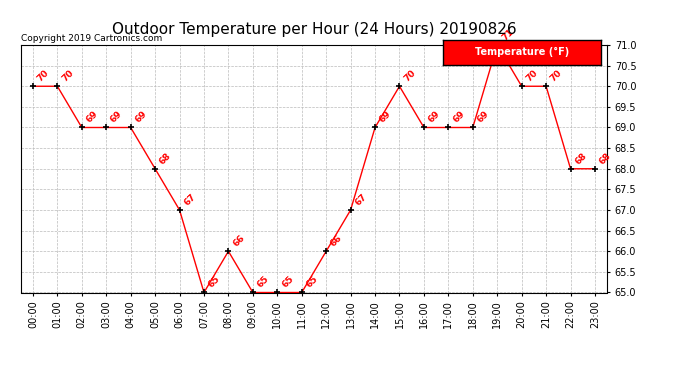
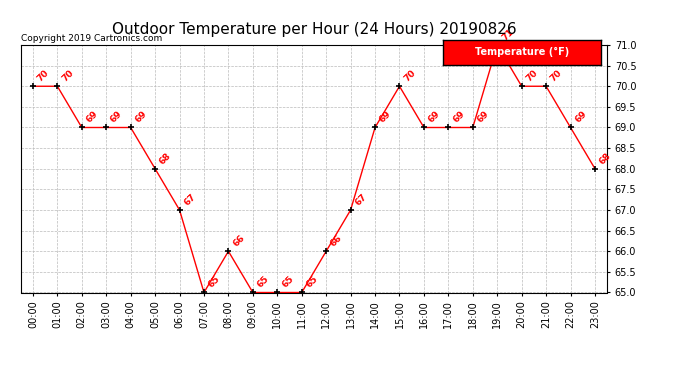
22:00: 68 -> 69
